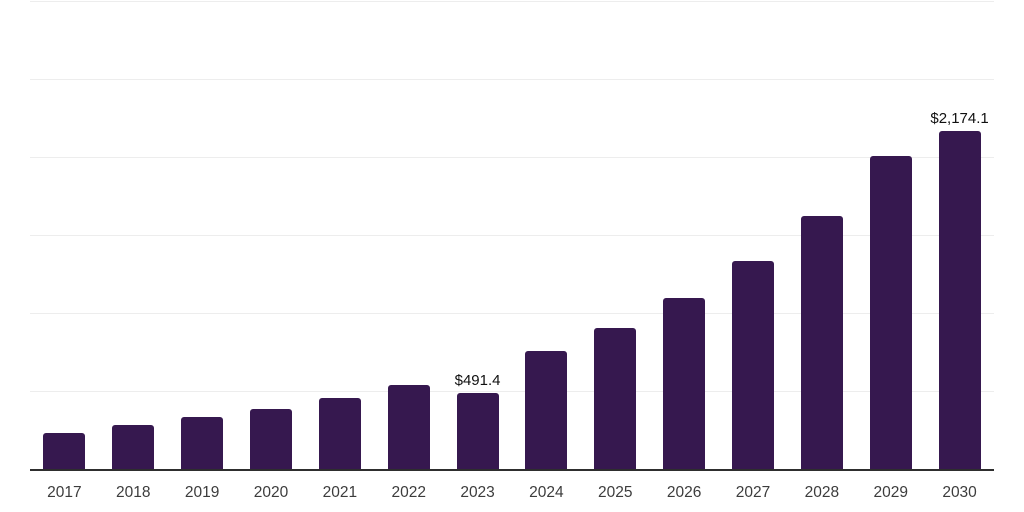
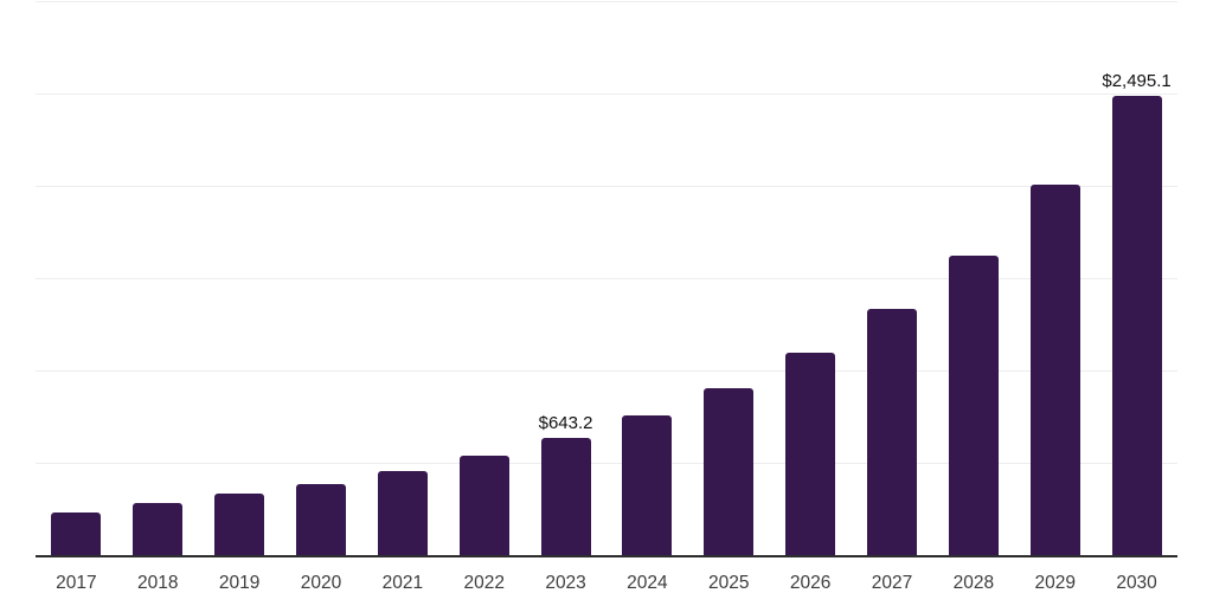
2023: $491.4 -> $643.2
2030: $2,174.1 -> $2,495.1
